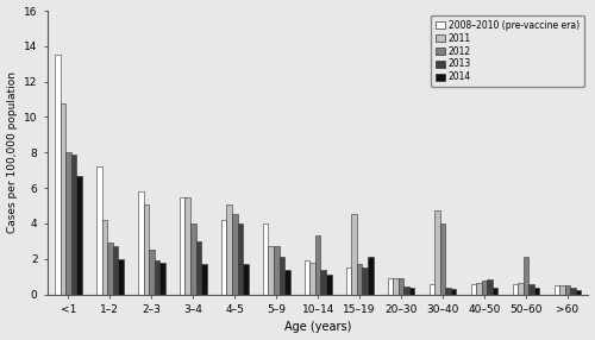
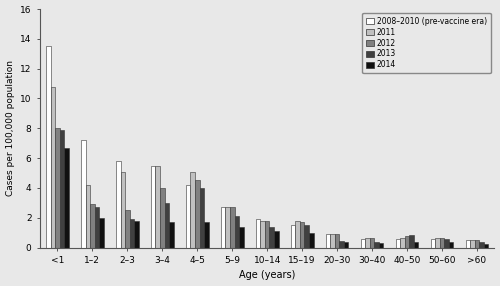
2008–2010 (pre-vaccine era)/5–9: 4.0 -> 2.7
2012/10–14: 3.3 -> 1.8
2011/15–19: 4.5 -> 1.8
2014/15–19: 2.1 -> 1.0
2011/30–40: 4.7 -> 0.7
2012/30–40: 4.0 -> 0.7
2012/50–60: 2.1 -> 0.7
